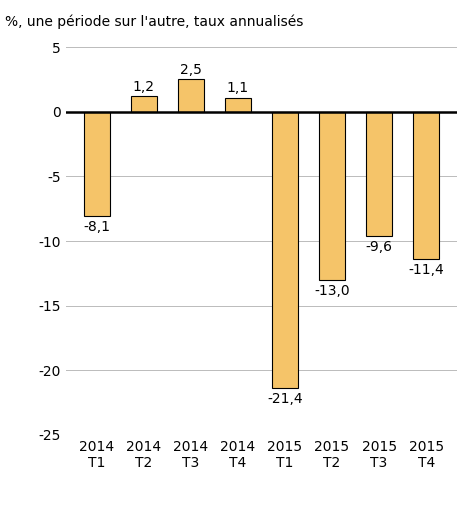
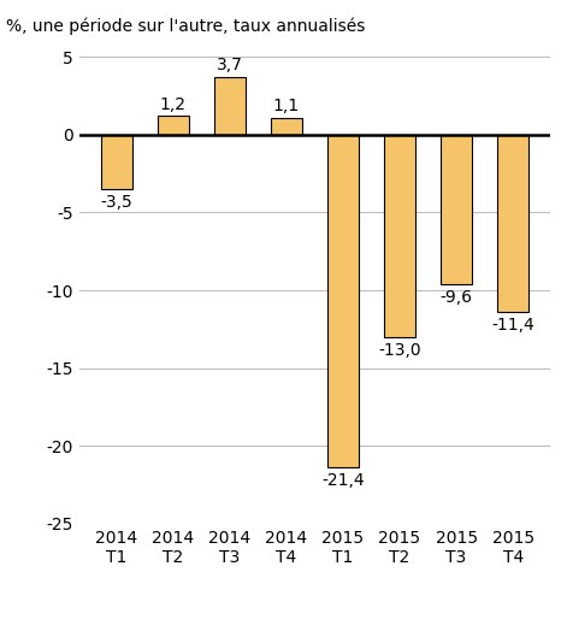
2014 T1: -8,1 -> -3,5
2014 T3: 2,5 -> 3,7
